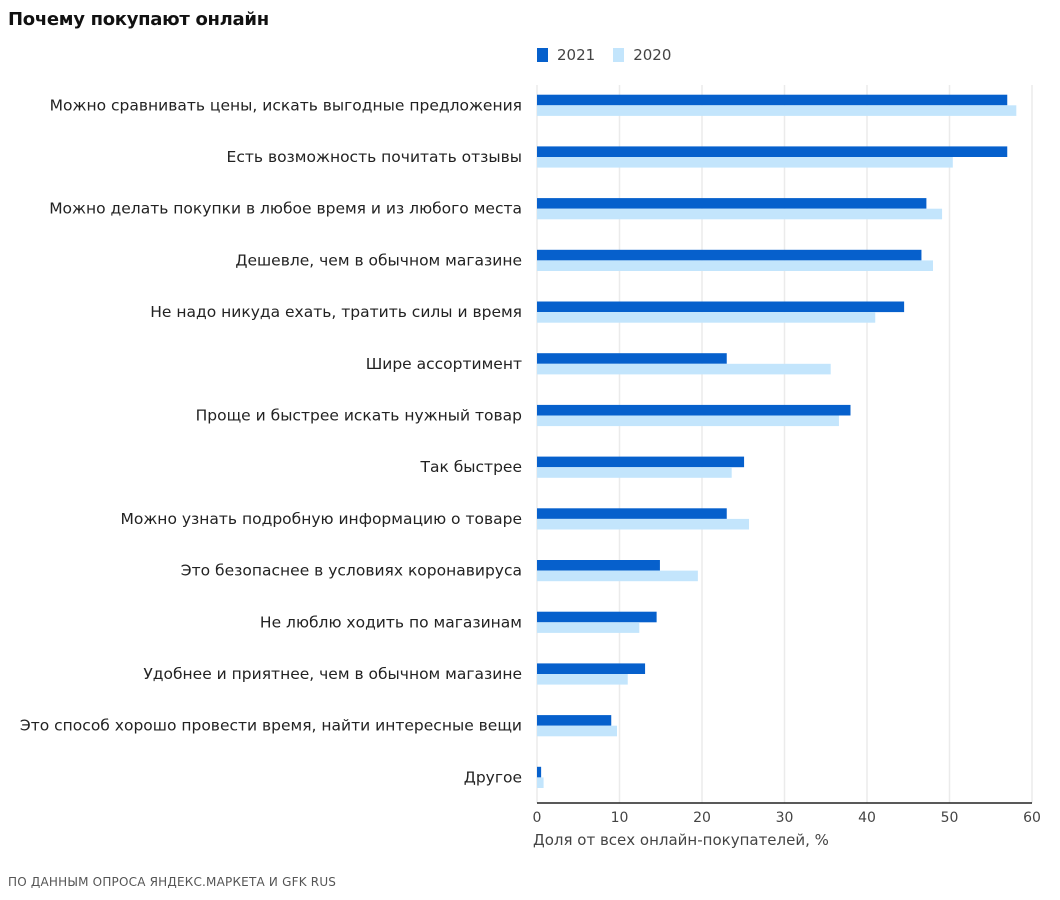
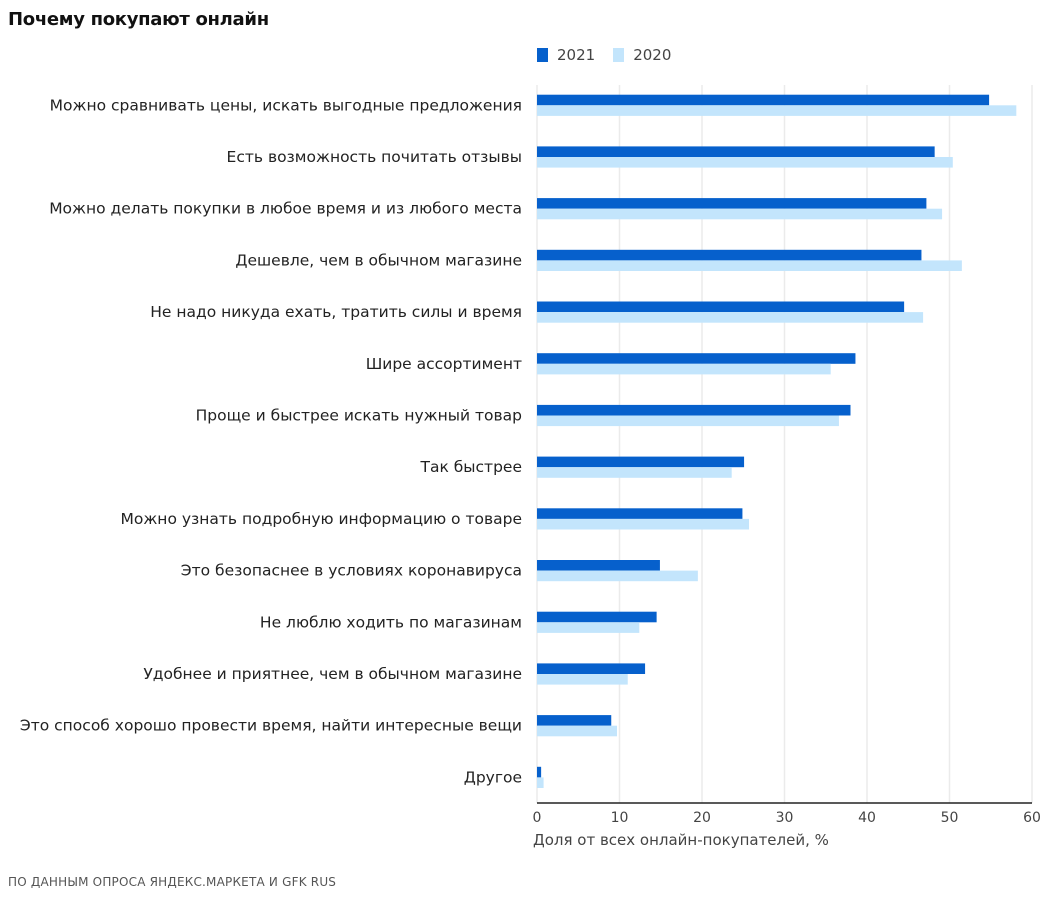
2021/Можно сравнивать цены, искать выгодные предложения: 57 -> 55
2021/Есть возможность почитать отзывы: 57 -> 48
2020/Дешевле, чем в обычном магазине: 48 -> 52
2020/Не надо никуда ехать, тратить силы и время: 41 -> 47
2021/Шире ассортимент: 23 -> 39
2021/Можно узнать подробную информацию о товаре: 23 -> 25
